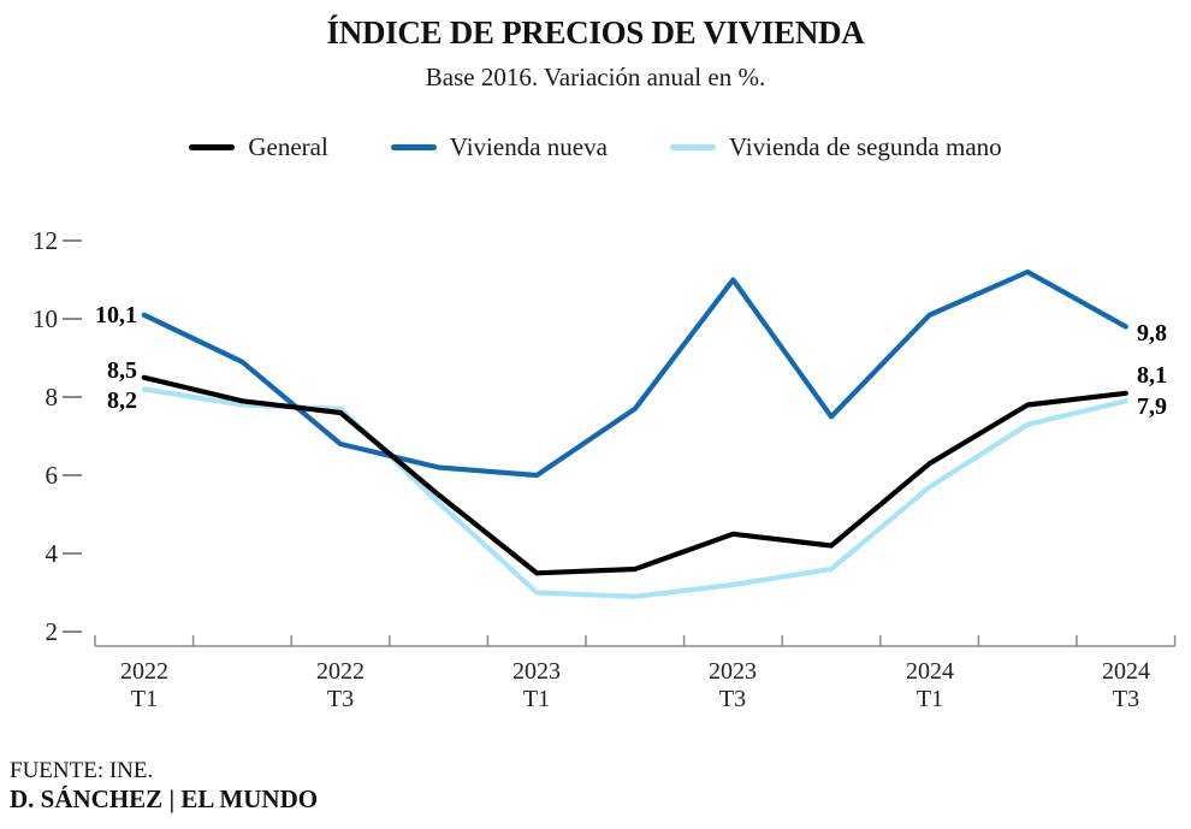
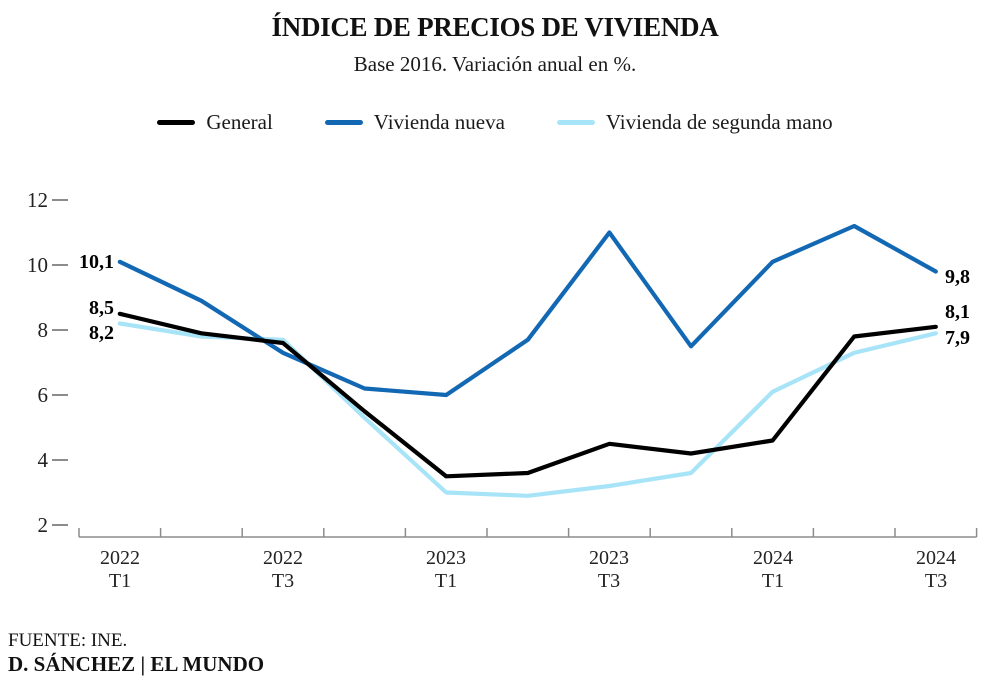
Vivienda nueva/2022 T3: 6.8 -> 7.3
General/2024 T1: 6.3 -> 4.6
Vivienda de segunda mano/2024 T1: 5.7 -> 6.1
